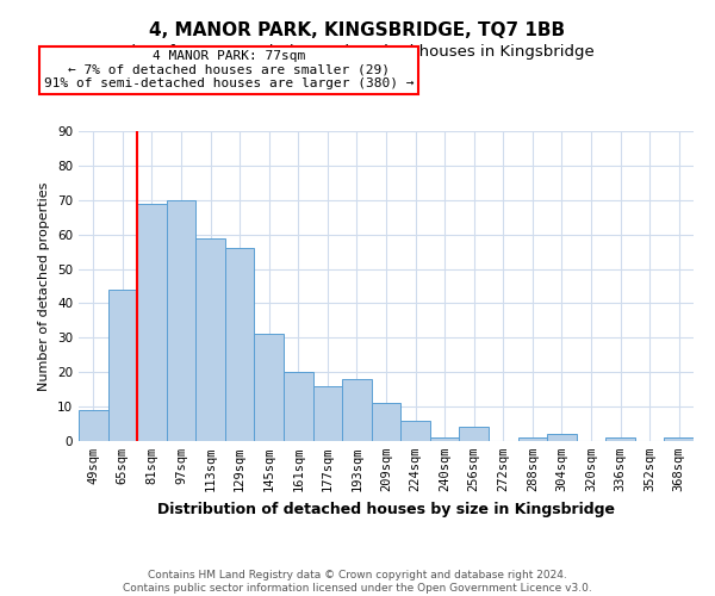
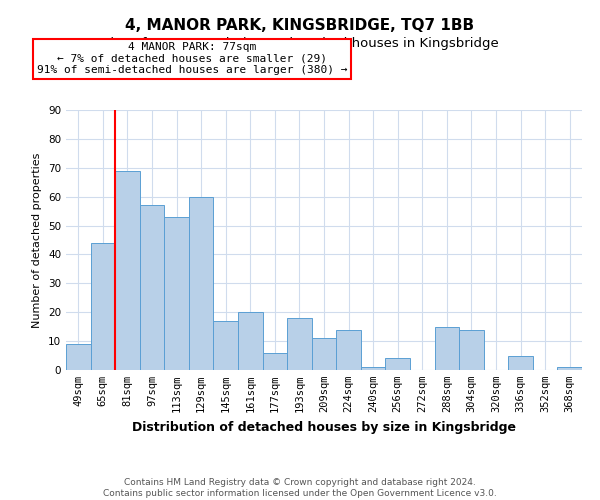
97sqm: 70 -> 57
113sqm: 59 -> 53
129sqm: 56 -> 60
145sqm: 31 -> 17
177sqm: 16 -> 6
224sqm: 6 -> 14
288sqm: 1 -> 15
304sqm: 2 -> 14
336sqm: 1 -> 5
